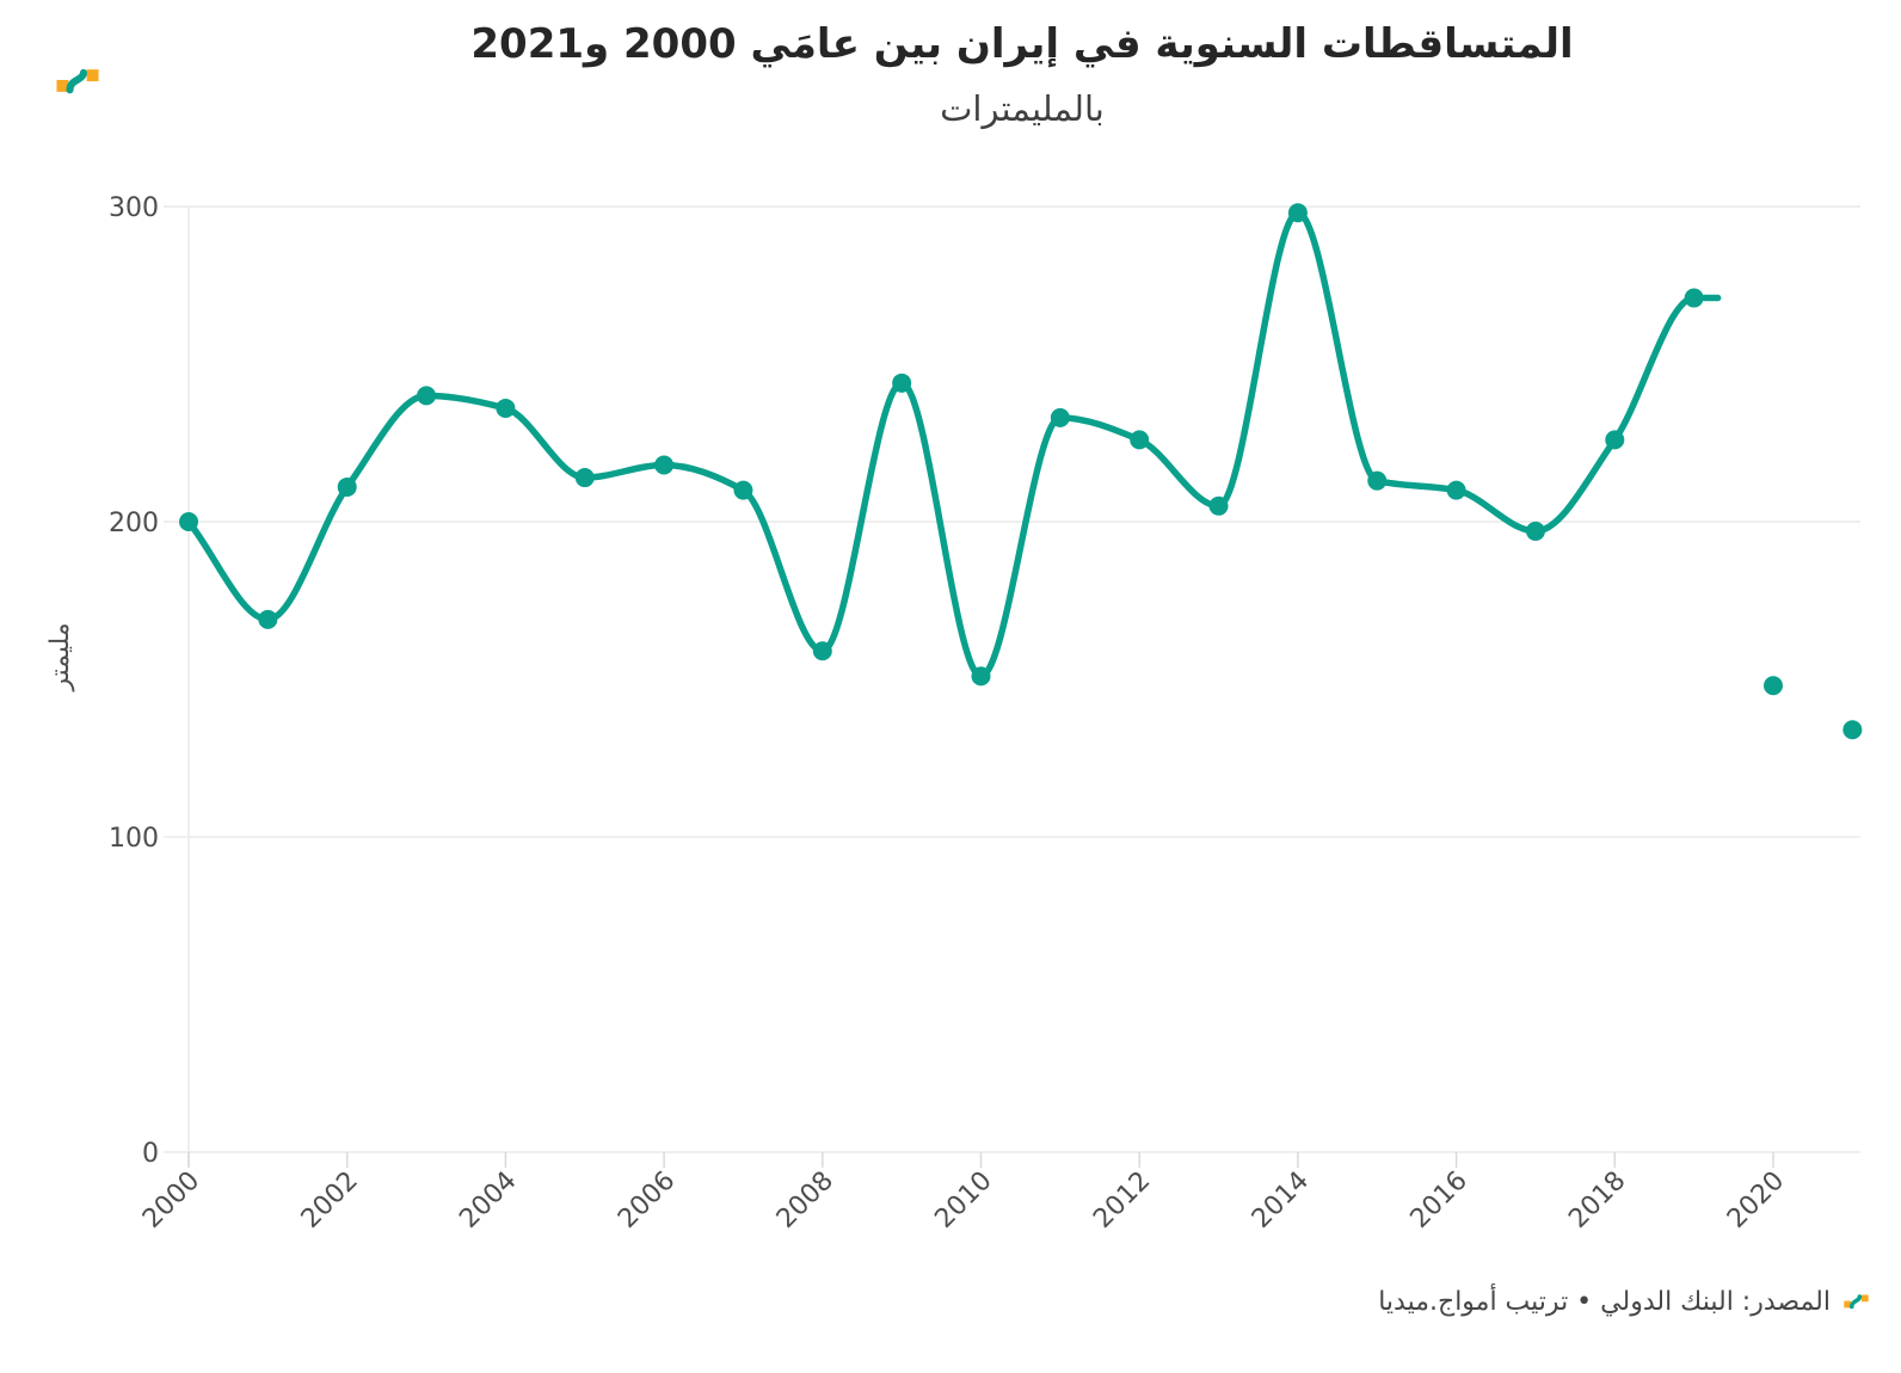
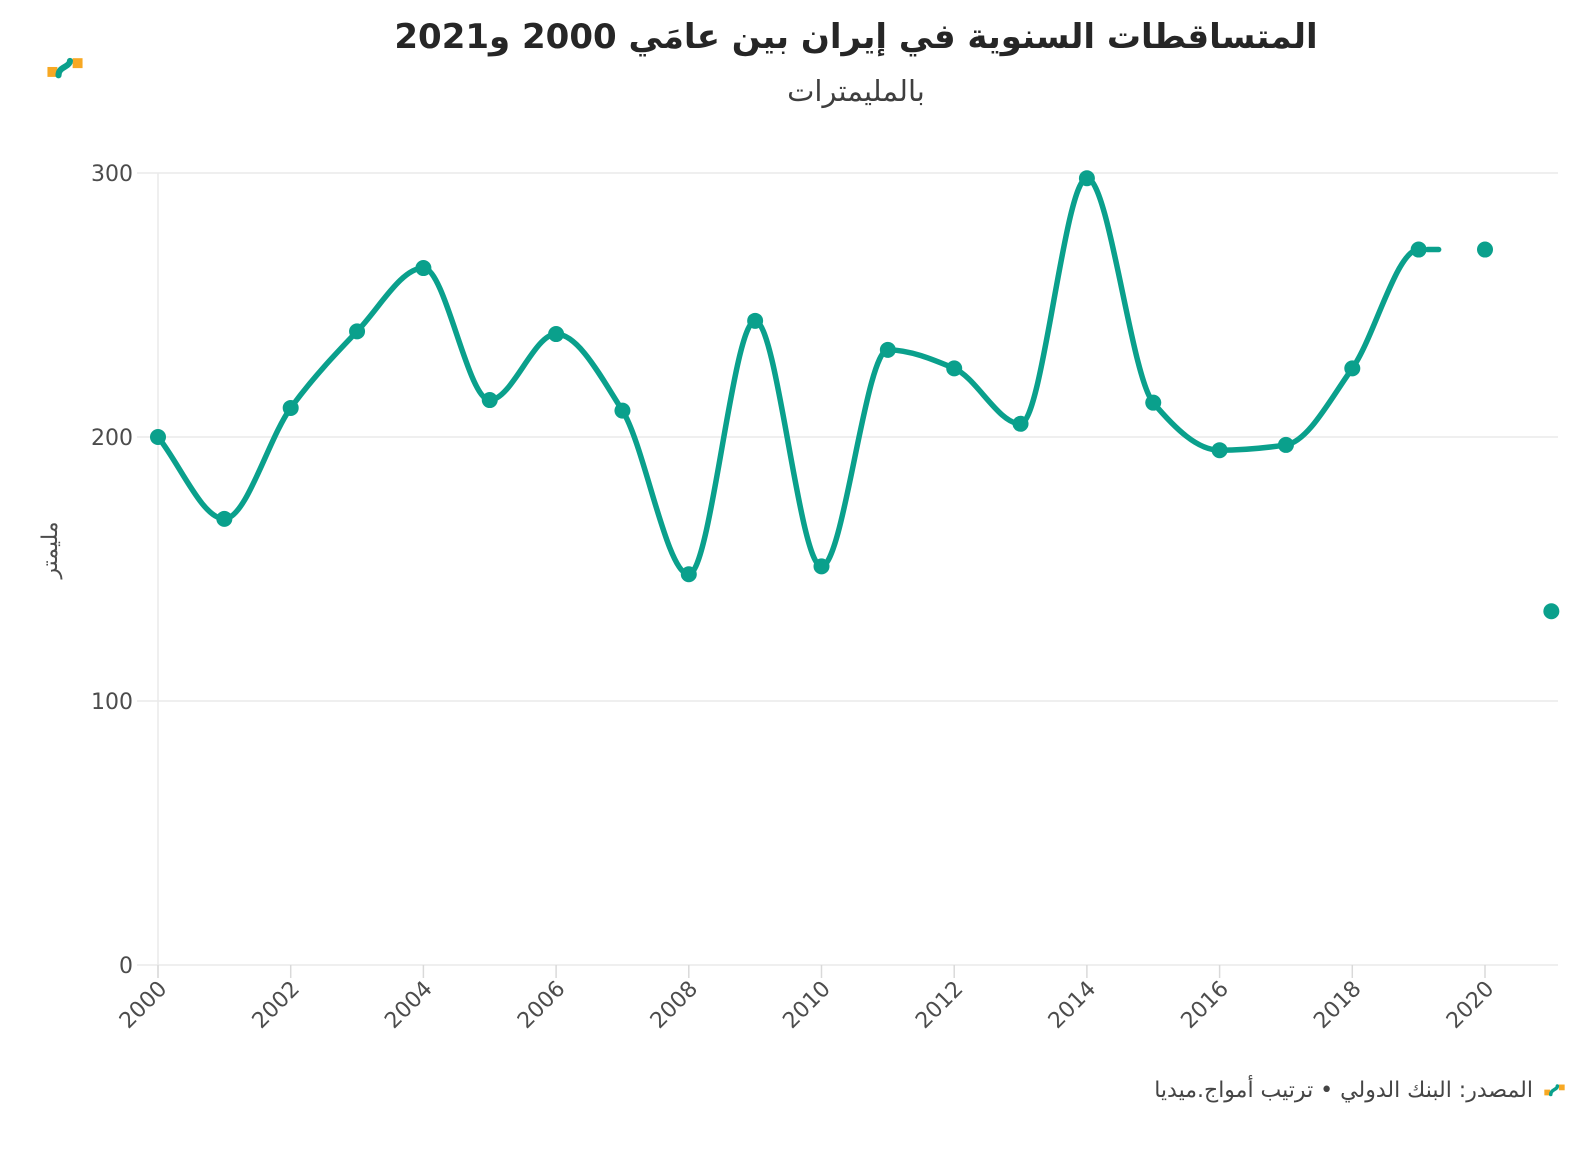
2004: 236 -> 264
2006: 218 -> 239
2008: 159 -> 148
2016: 210 -> 195
2020: 148 -> 271
